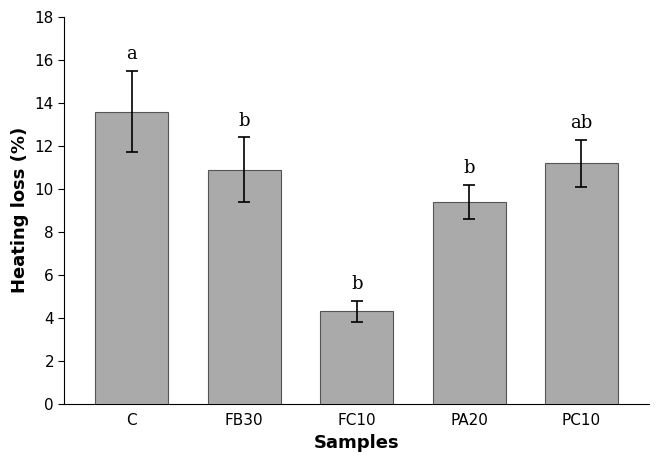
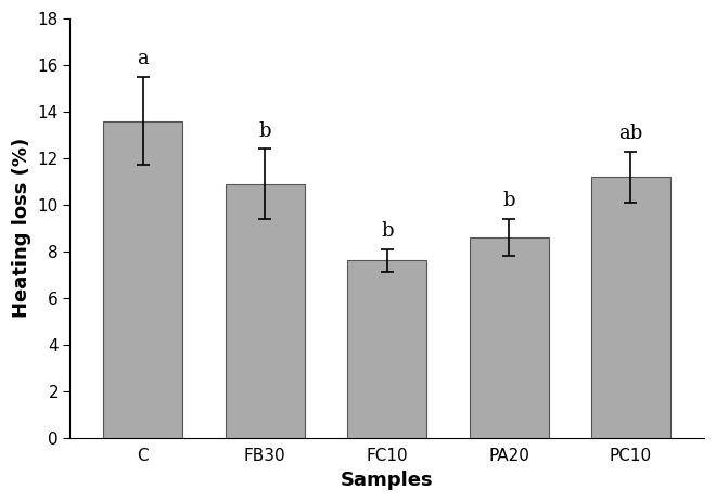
FC10: 4.3 -> 7.6
PA20: 9.4 -> 8.6
